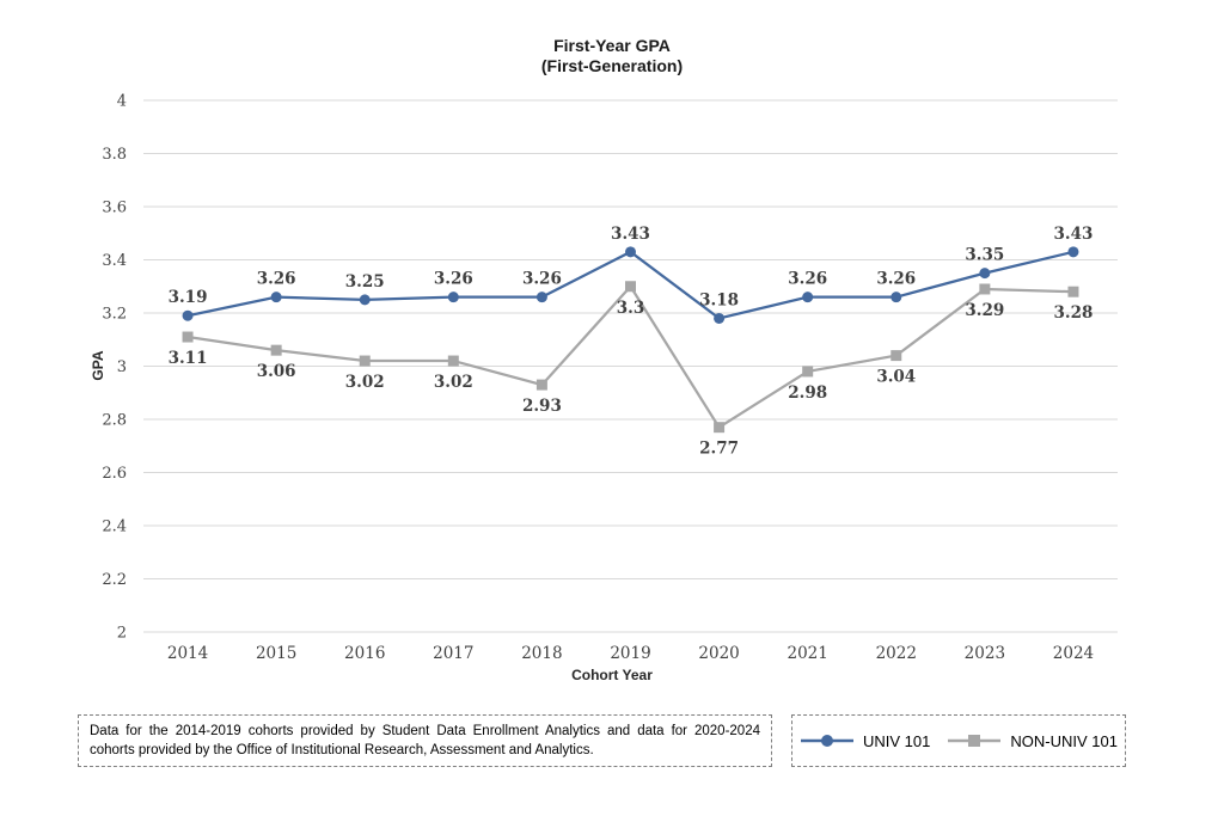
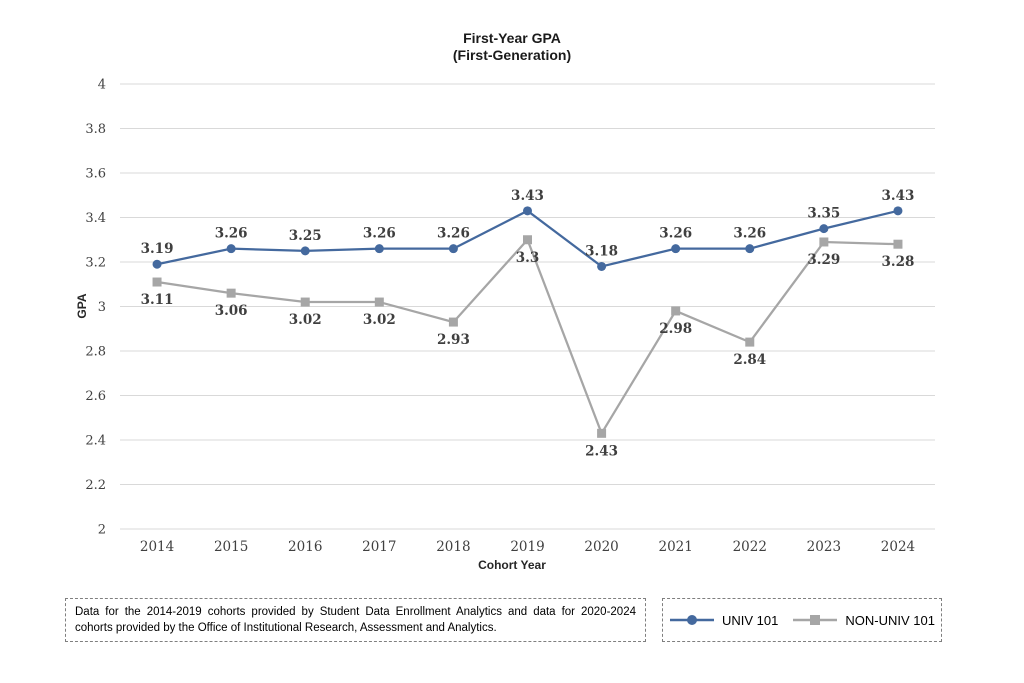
NON-UNIV 101/2020: 2.77 -> 2.43
NON-UNIV 101/2022: 3.04 -> 2.84
